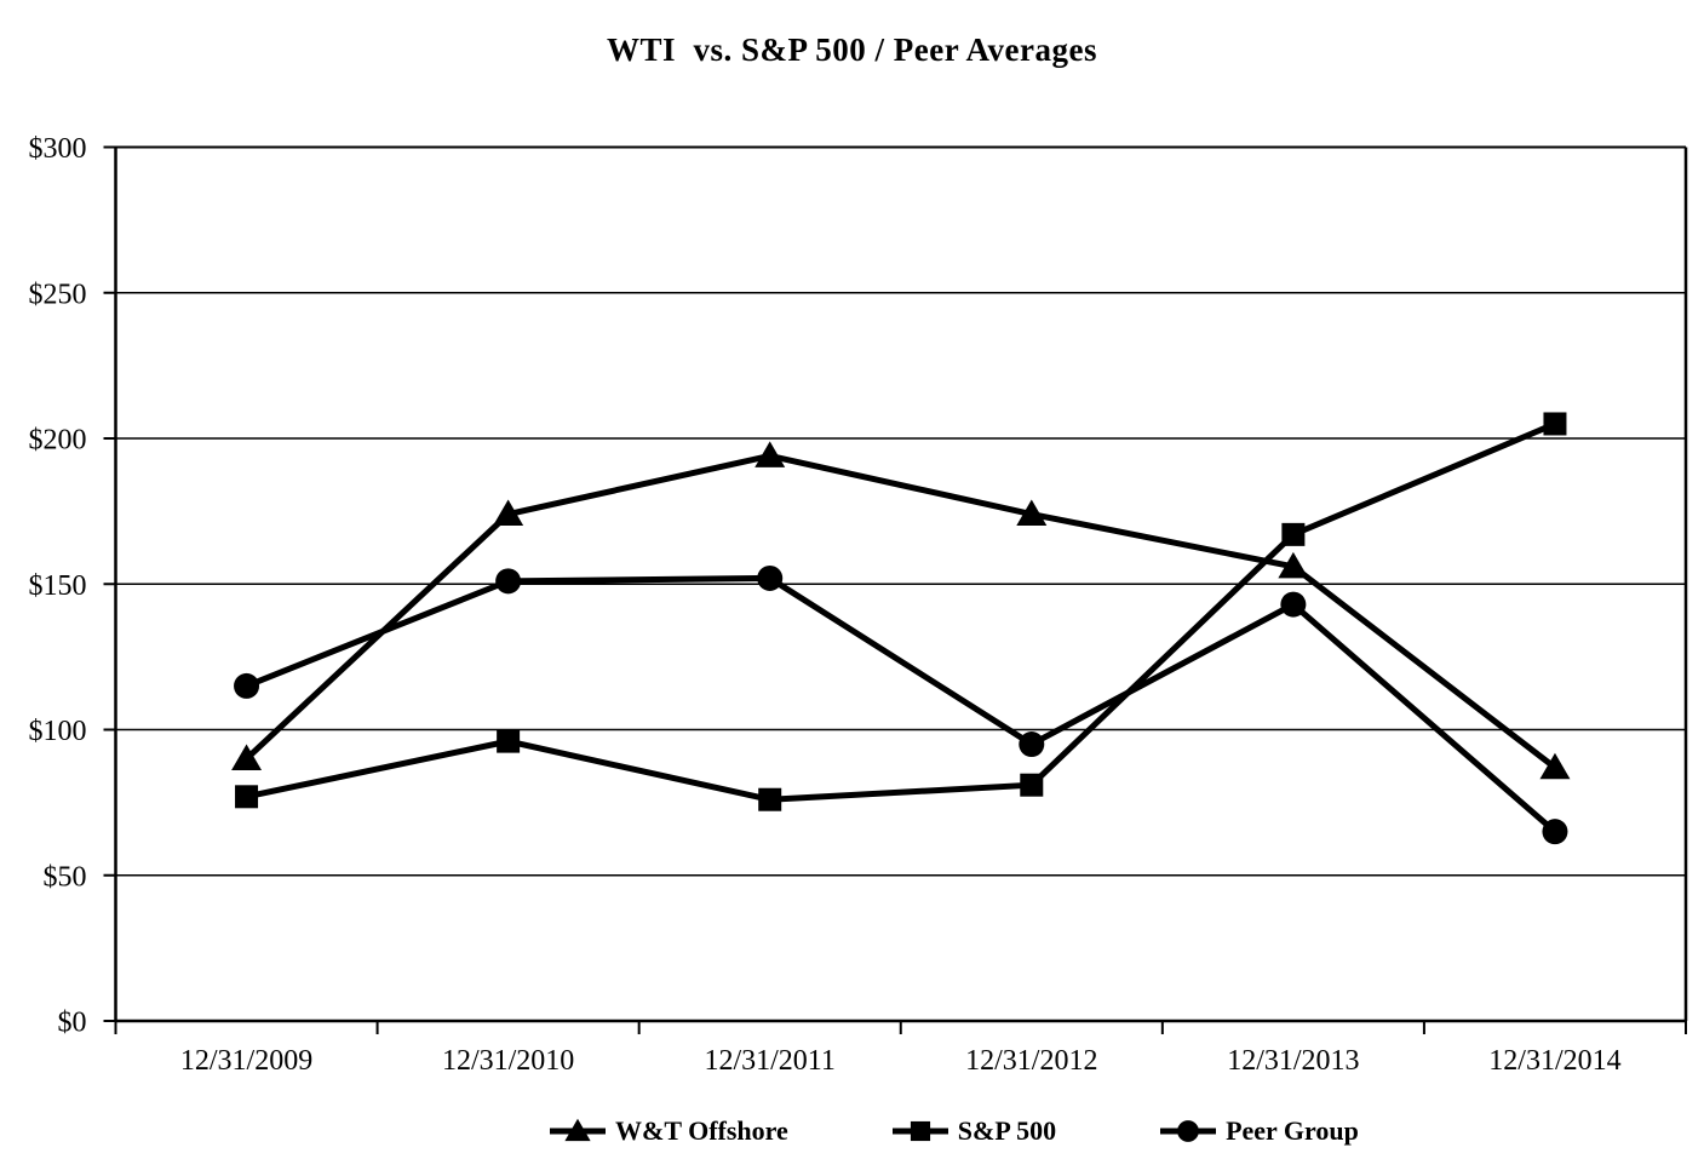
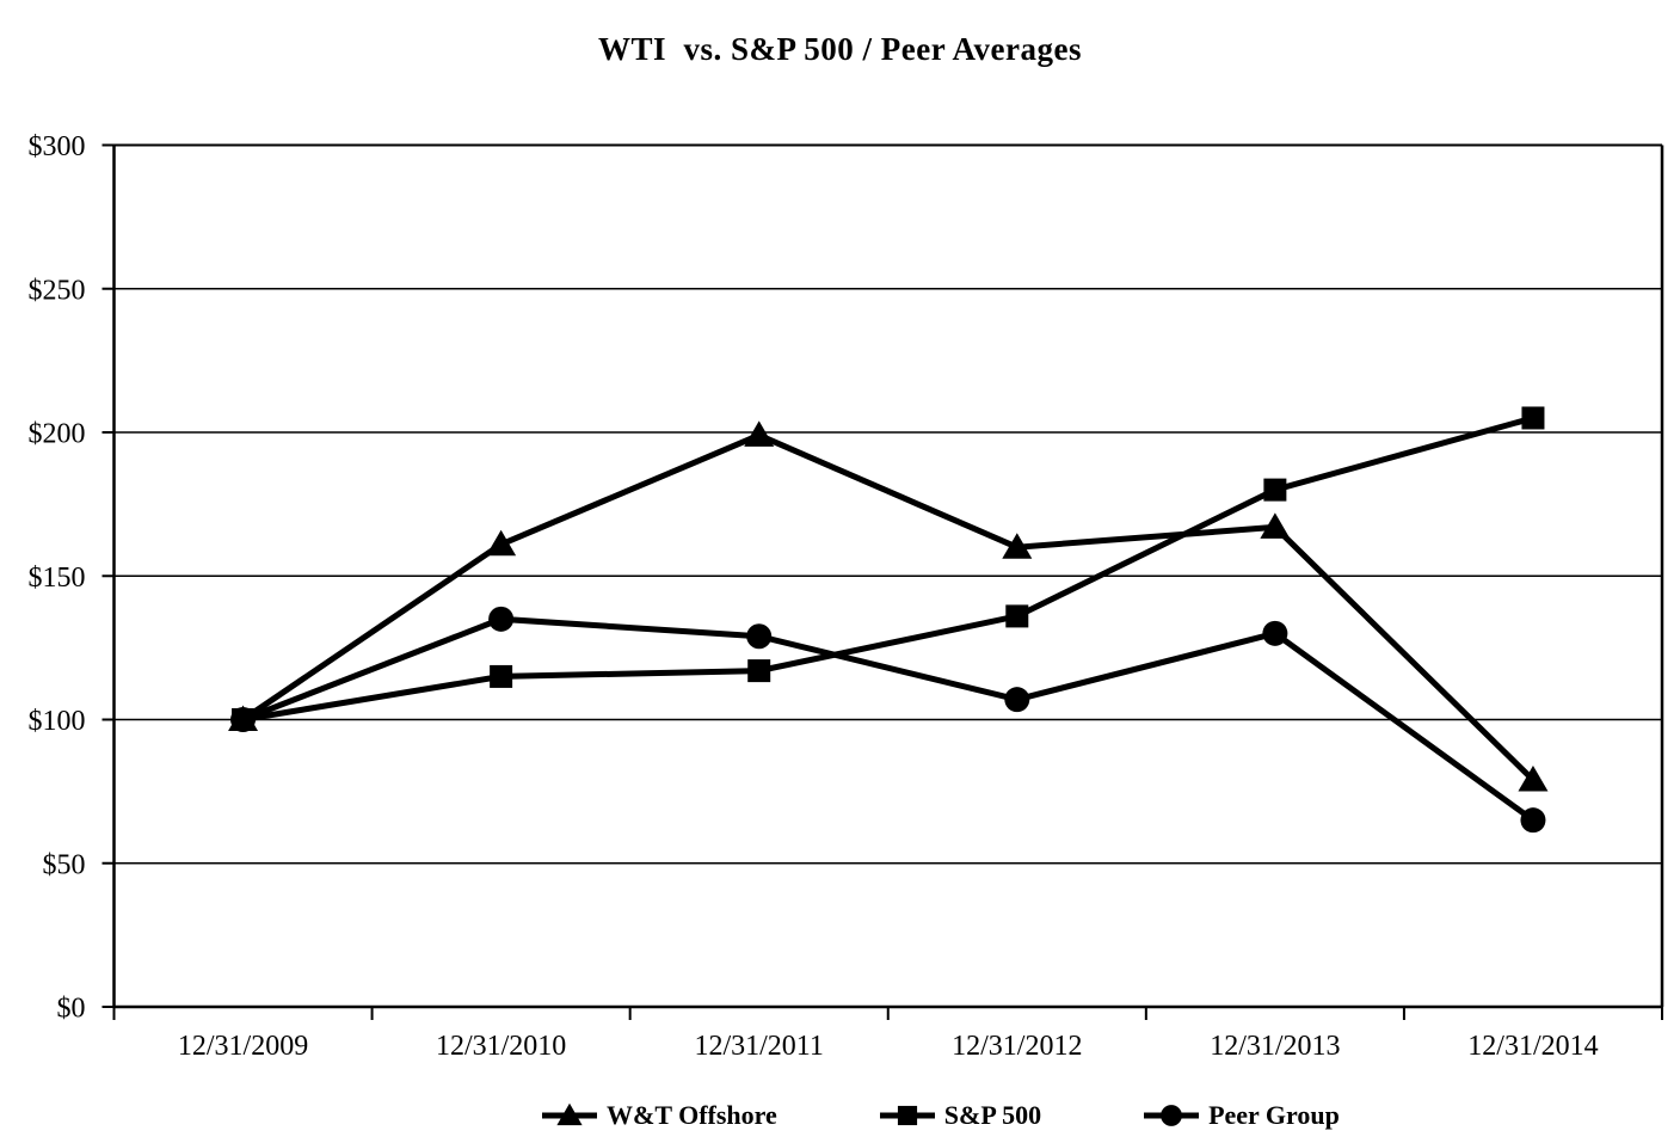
W&T Offshore/12/31/2009: $90 -> $100
S&P 500/12/31/2009: $77 -> $100
Peer Group/12/31/2009: $115 -> $100
W&T Offshore/12/31/2010: $174 -> $161
S&P 500/12/31/2010: $96 -> $115
Peer Group/12/31/2010: $151 -> $135
W&T Offshore/12/31/2011: $194 -> $199
S&P 500/12/31/2011: $76 -> $117
Peer Group/12/31/2011: $152 -> $129
W&T Offshore/12/31/2012: $174 -> $160
S&P 500/12/31/2012: $81 -> $136
Peer Group/12/31/2012: $95 -> $107
W&T Offshore/12/31/2013: $156 -> $167
S&P 500/12/31/2013: $167 -> $180
Peer Group/12/31/2013: $143 -> $130
W&T Offshore/12/31/2014: $87 -> $79
